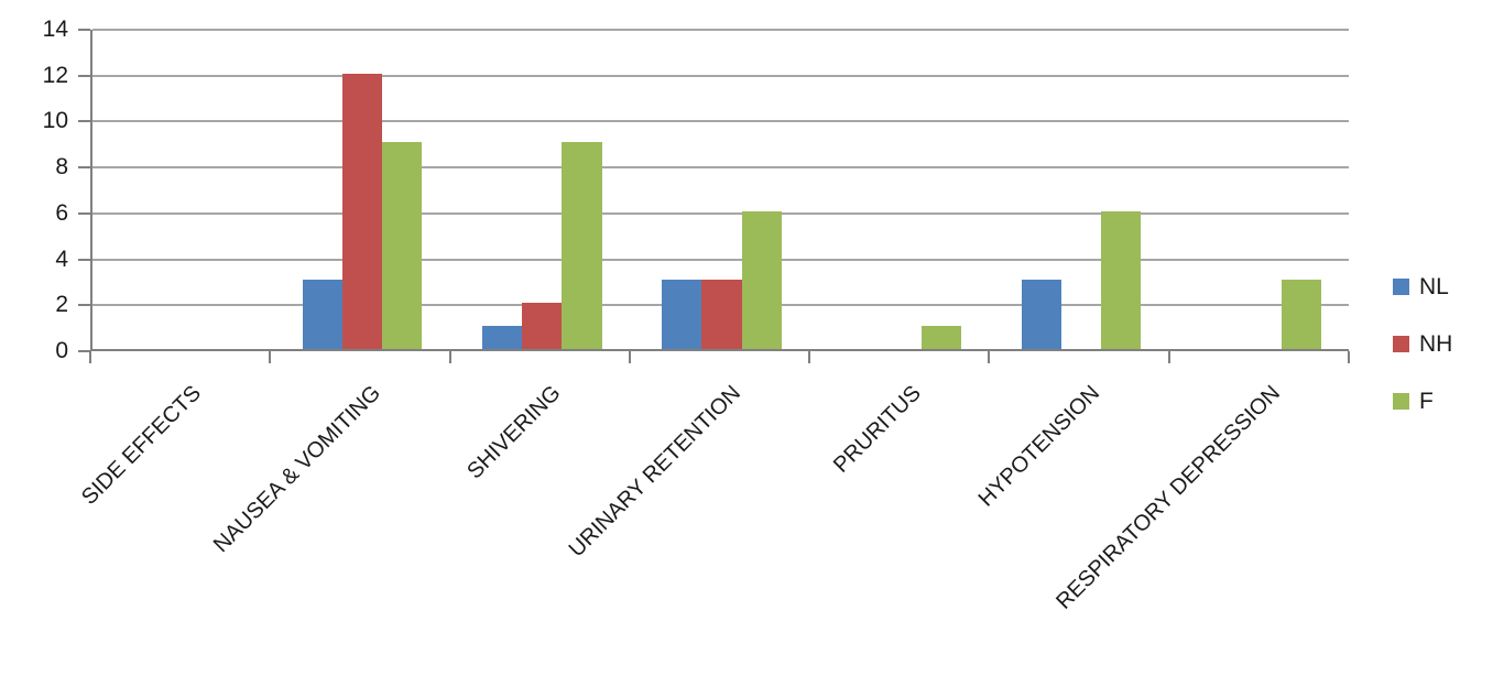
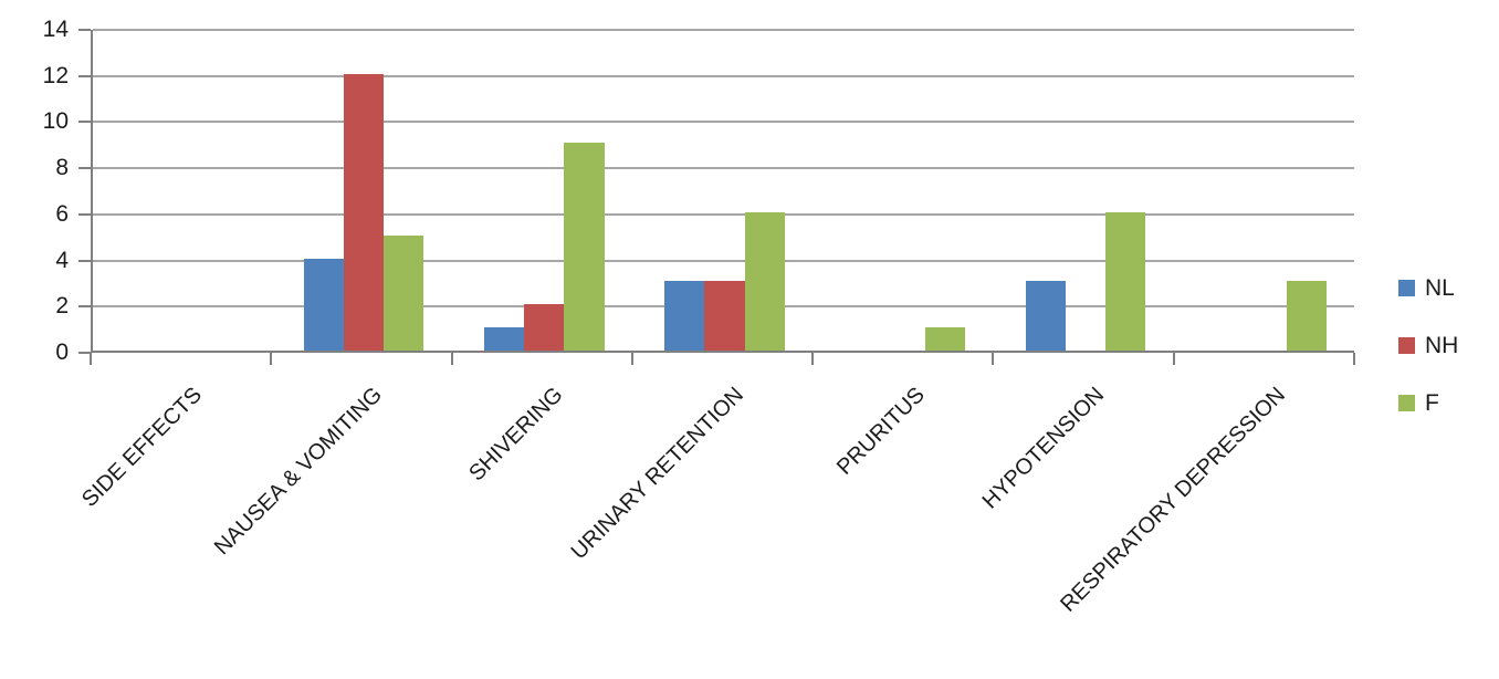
NL/NAUSEA & VOMITING: 3 -> 4
F/NAUSEA & VOMITING: 9 -> 5
